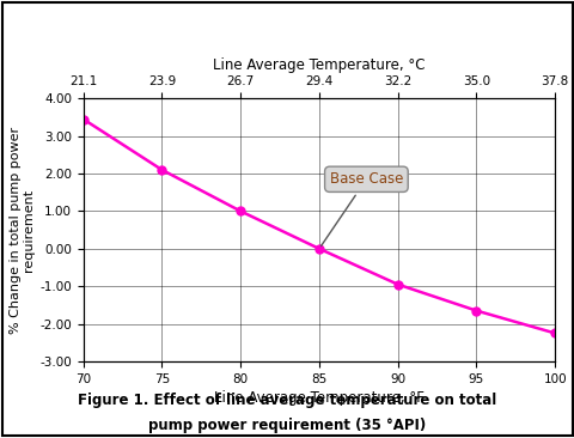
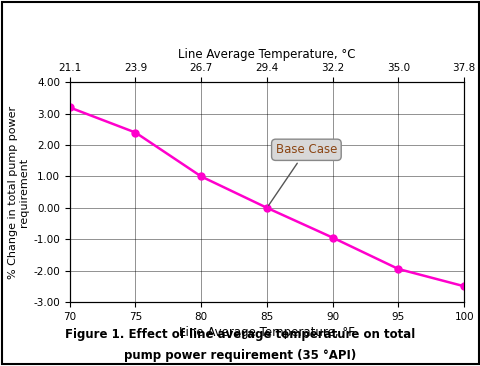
70: 3.45 -> 3.20
75: 2.10 -> 2.40
95: -1.65 -> -1.95
100: -2.25 -> -2.50
